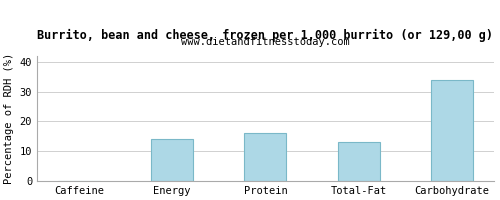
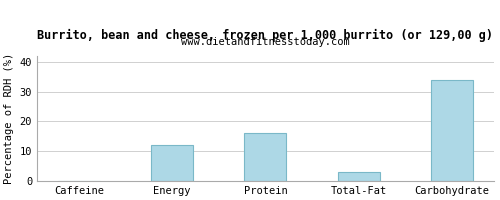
Energy: 14 -> 12
Total-Fat: 13 -> 3
